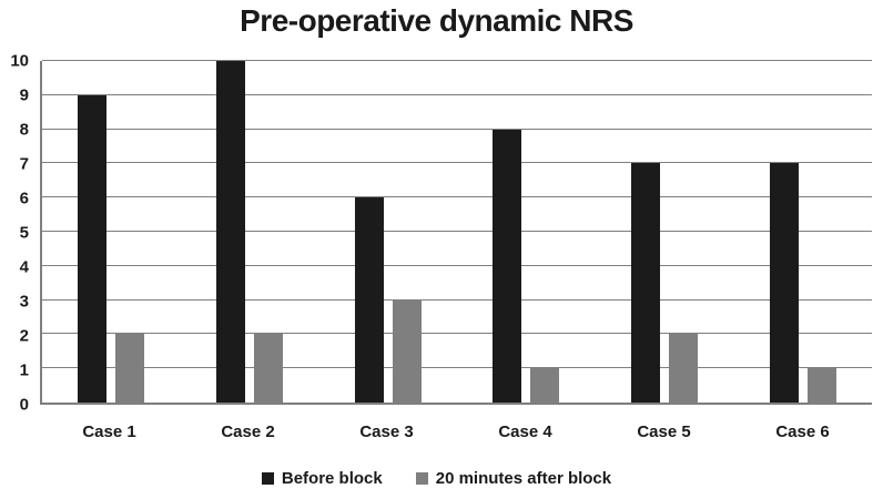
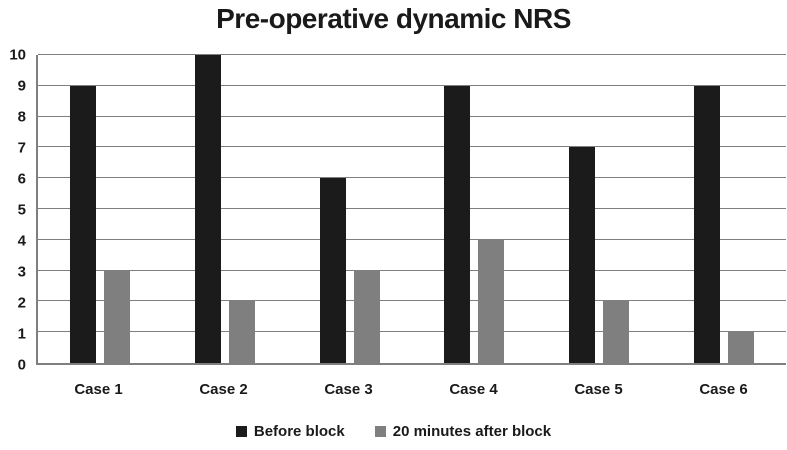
20 minutes after block/Case 1: 2 -> 3
Before block/Case 4: 8 -> 9
20 minutes after block/Case 4: 1 -> 4
Before block/Case 6: 7 -> 9
